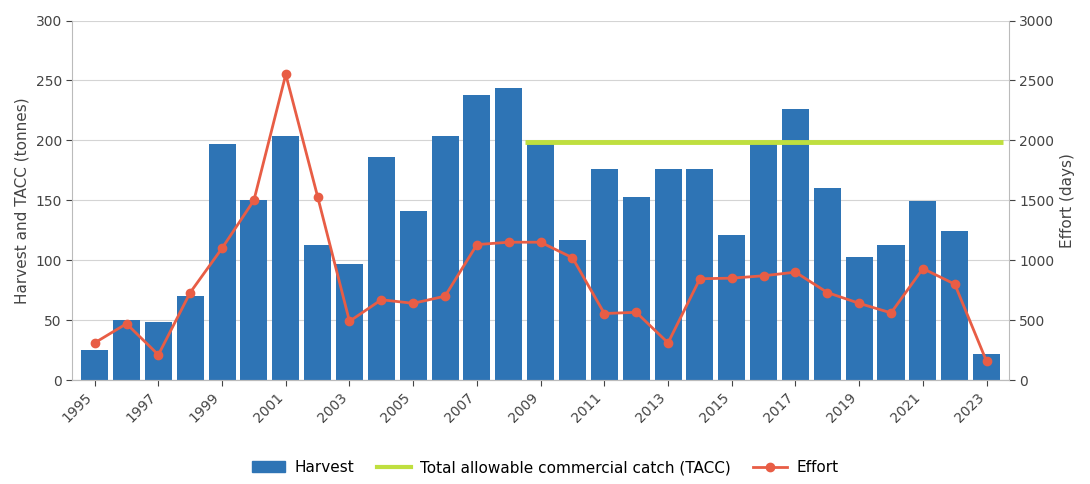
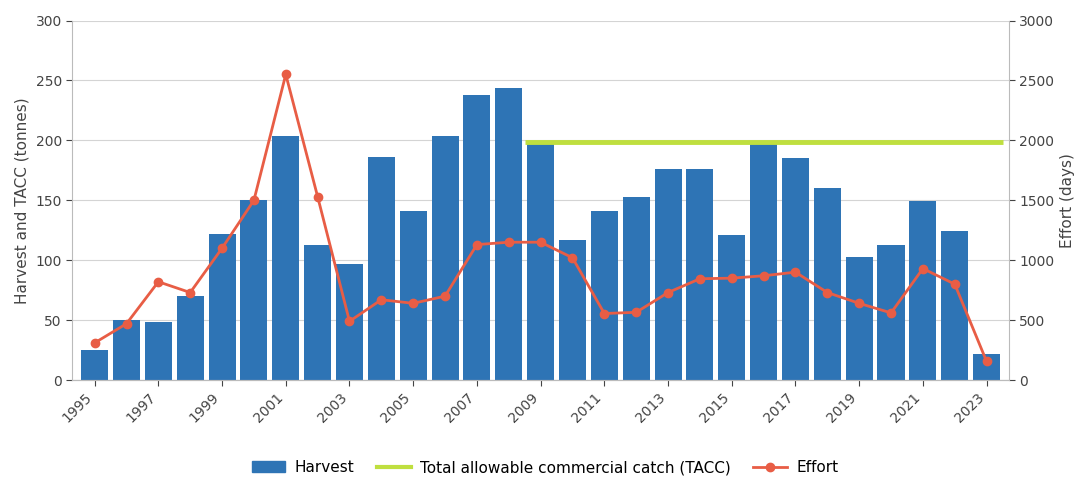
Effort/1997: 210 -> 820
Harvest/1999: 197 -> 122
Harvest/2011: 176 -> 141
Effort/2013: 310 -> 730
Harvest/2017: 226 -> 185
